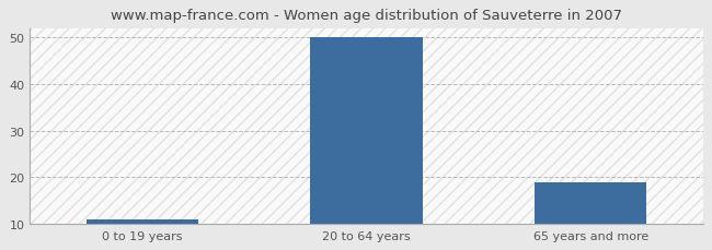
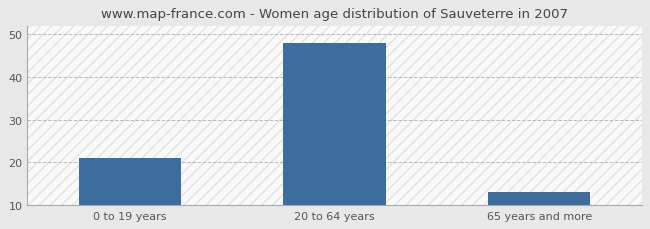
0 to 19 years: 11 -> 21
20 to 64 years: 50 -> 48
65 years and more: 19 -> 13
